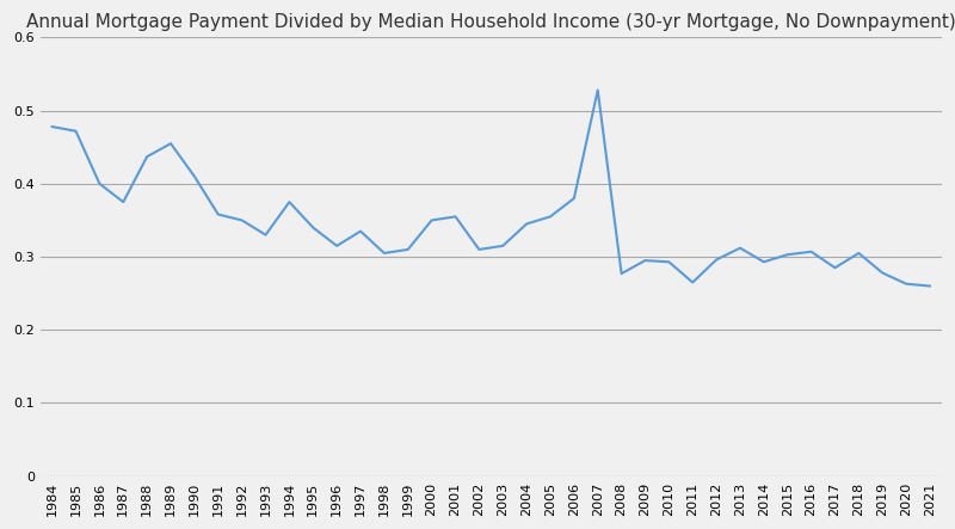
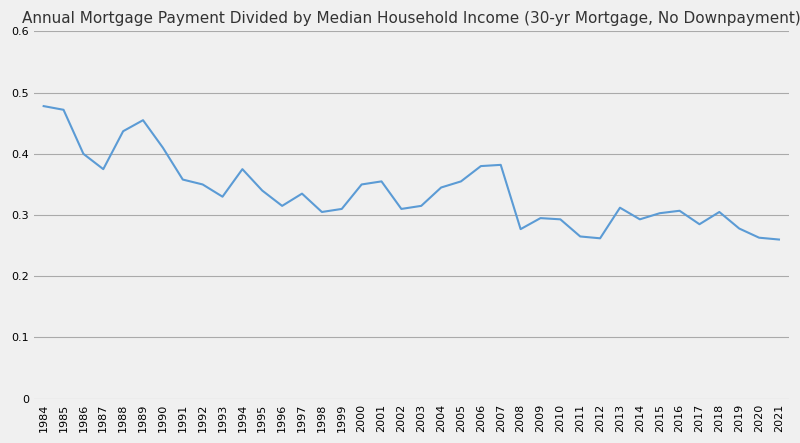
2007: 0.528 -> 0.382
2012: 0.296 -> 0.262
